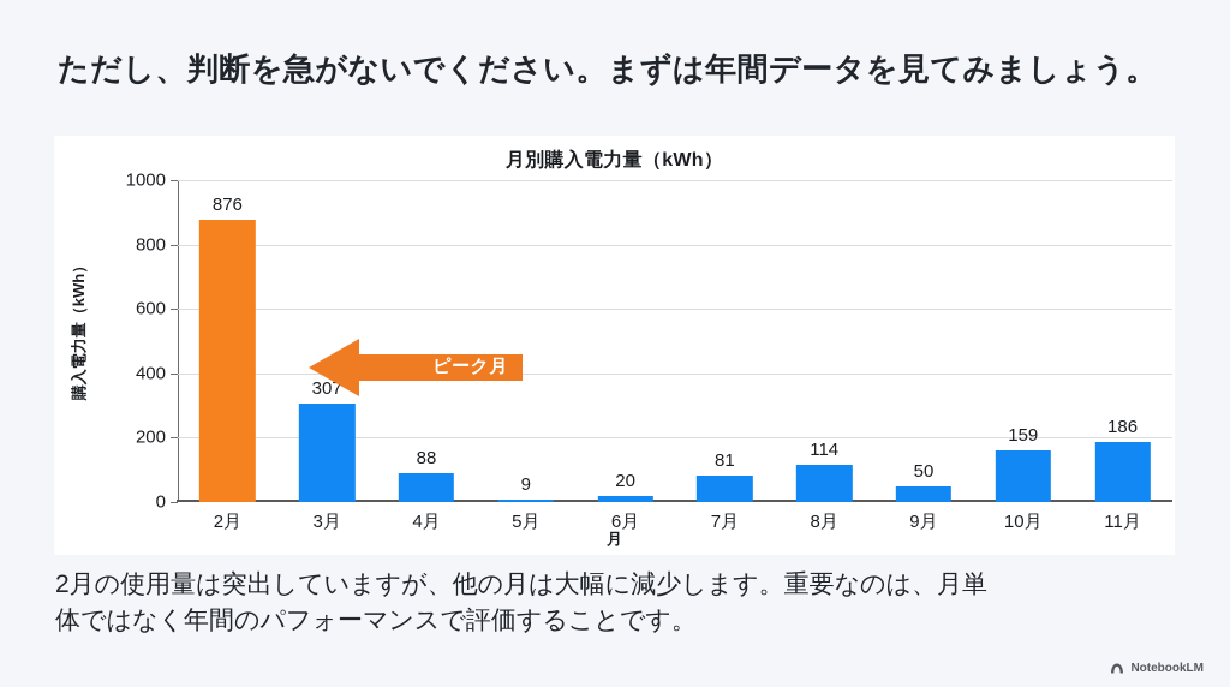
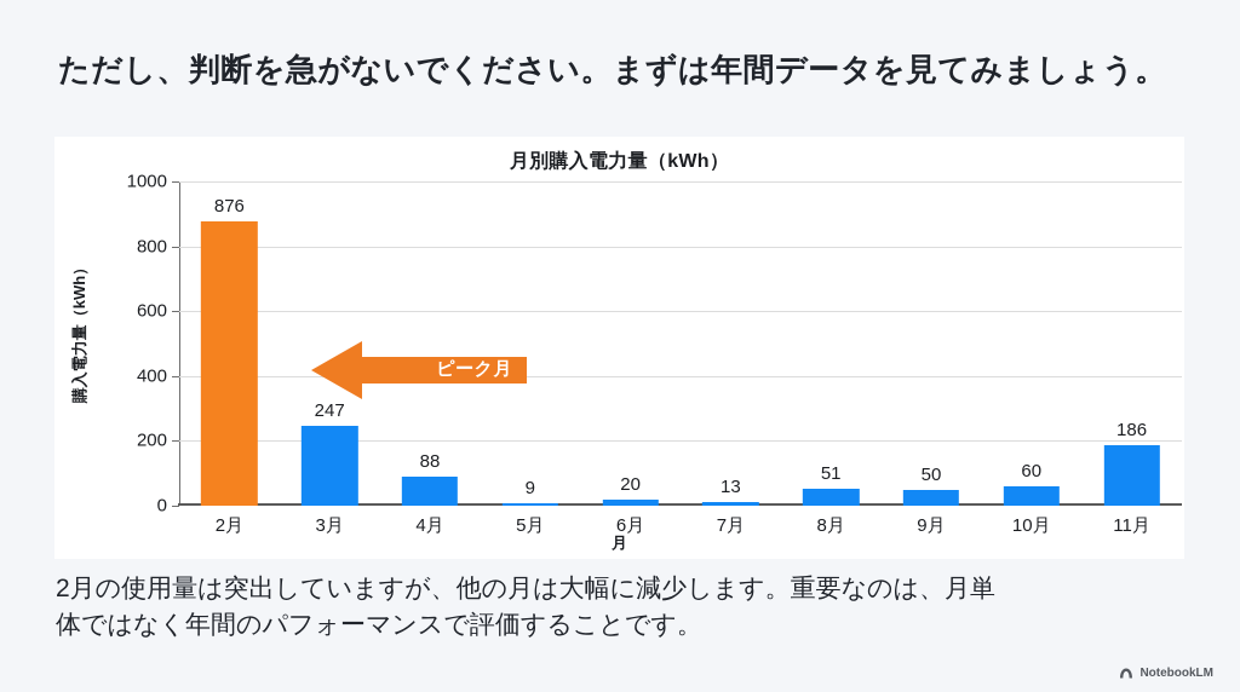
3月: 307 -> 247
7月: 81 -> 13
8月: 114 -> 51
10月: 159 -> 60
